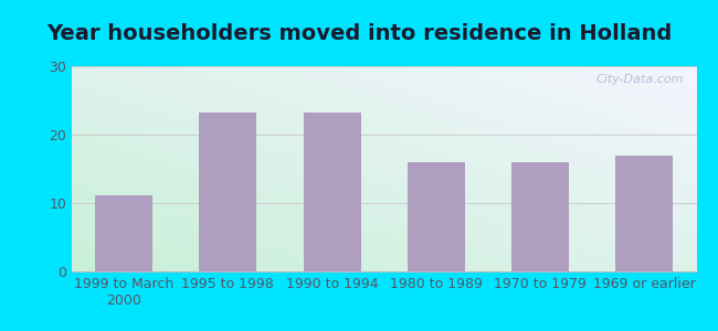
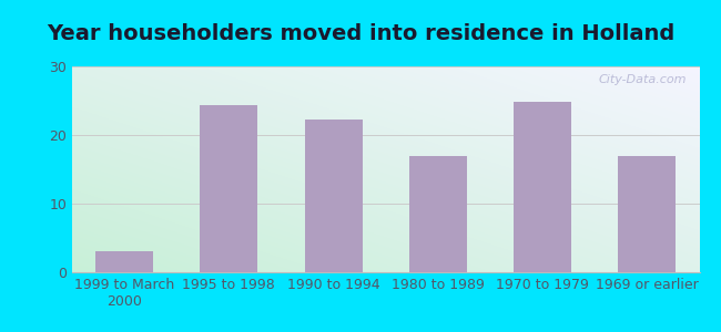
1999 to March 2000: 11.1 -> 3.0
1995 to 1998: 23.3 -> 24.4
1990 to 1994: 23.2 -> 22.2
1980 to 1989: 16.0 -> 17.0
1970 to 1979: 16.0 -> 24.8
